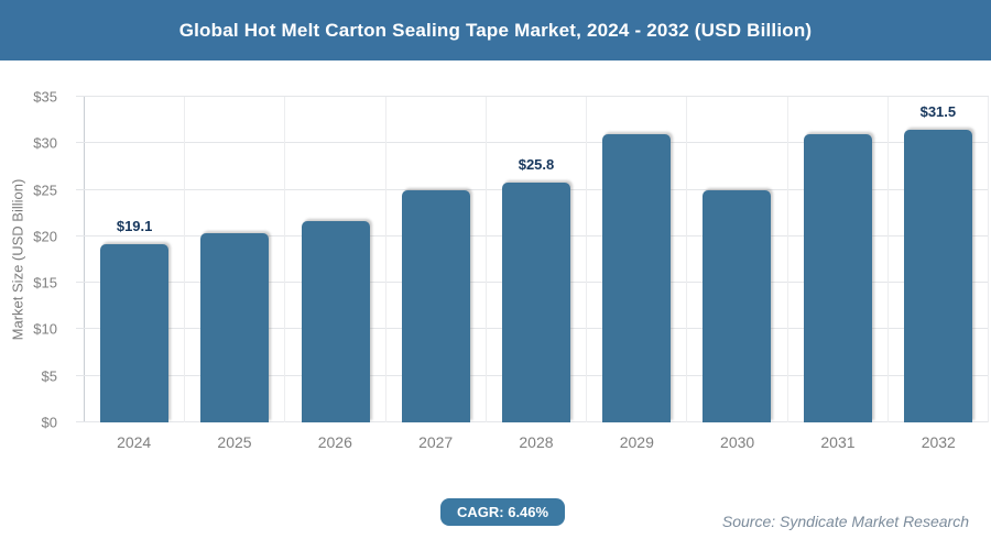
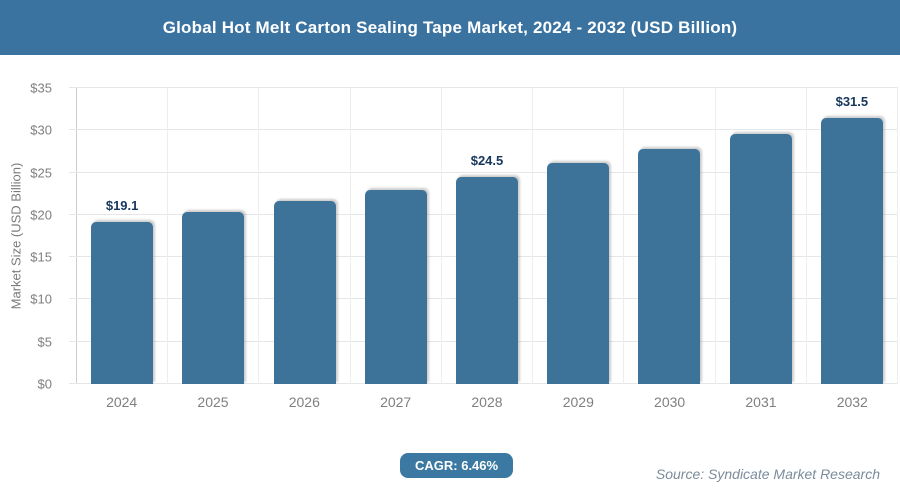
2027: $25 -> $23
2028: $25.8 -> $24.5
2029: $31 -> $26
2030: $25 -> $28
2031: $31 -> $30
